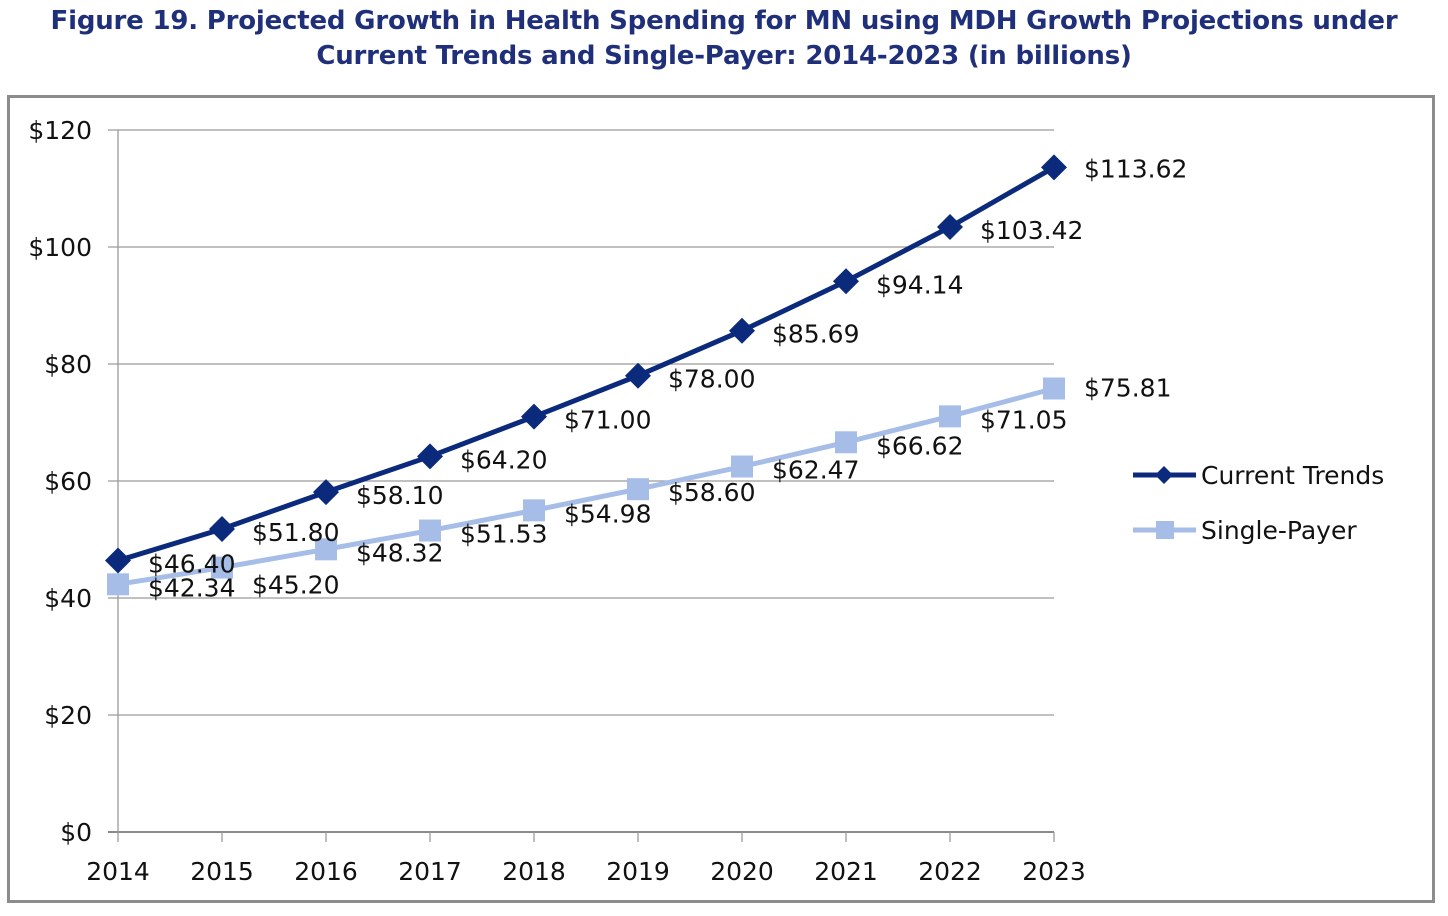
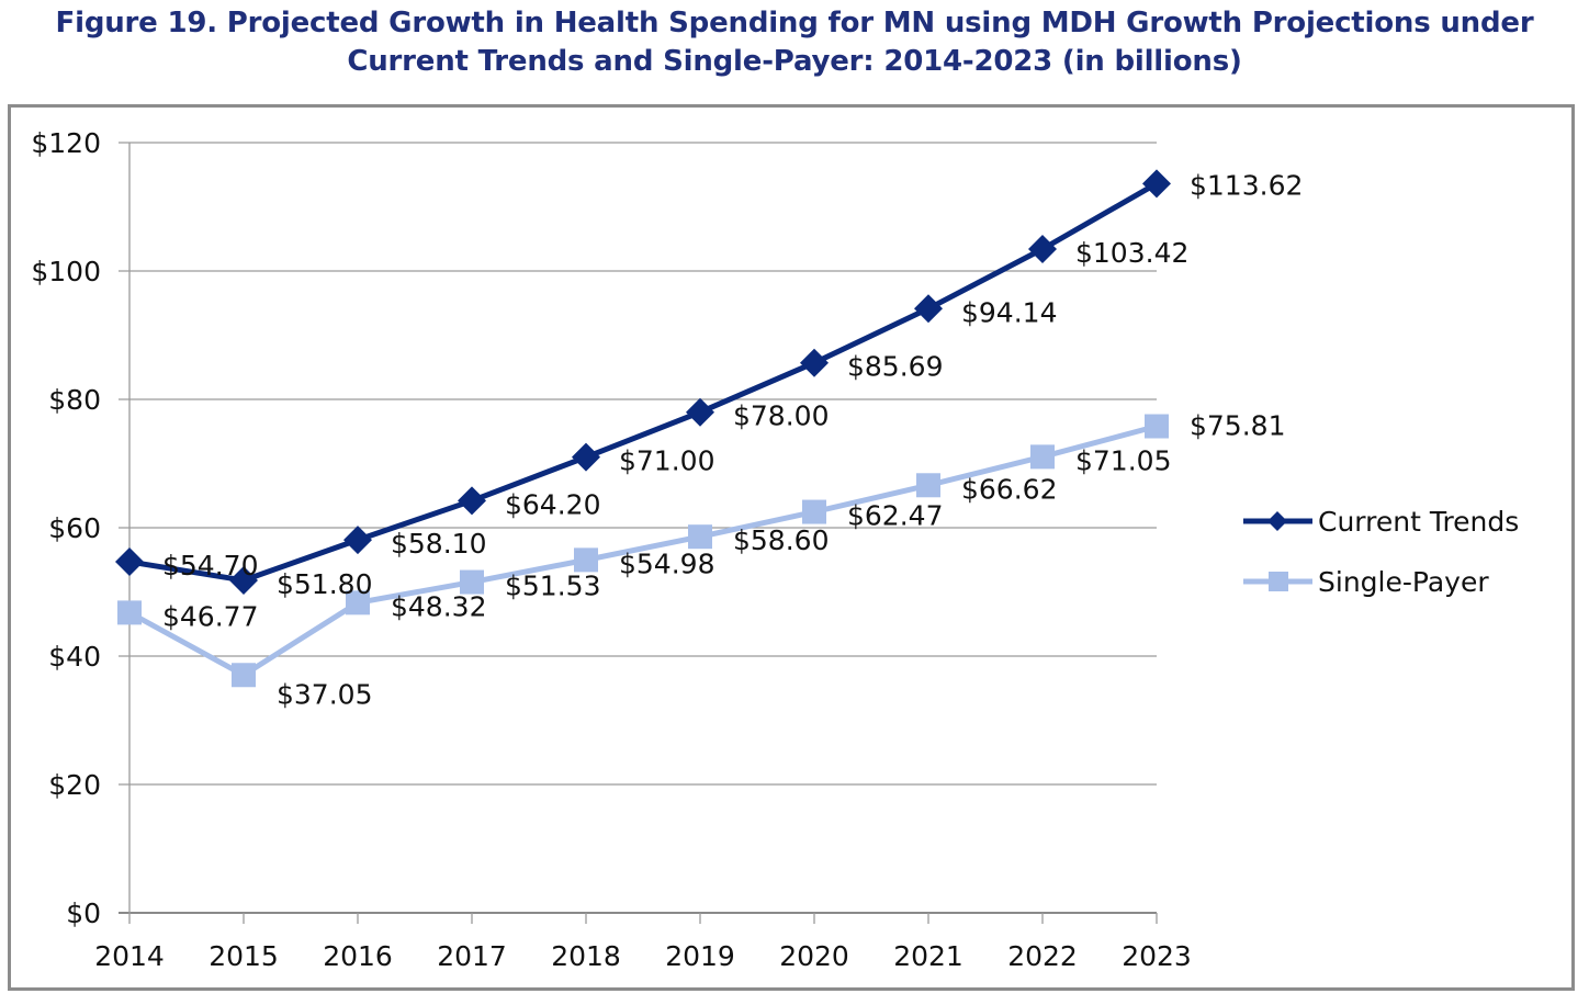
Current Trends/2014: $46.40 -> $54.70
Single-Payer/2014: $42.34 -> $46.77
Single-Payer/2015: $45.20 -> $37.05
